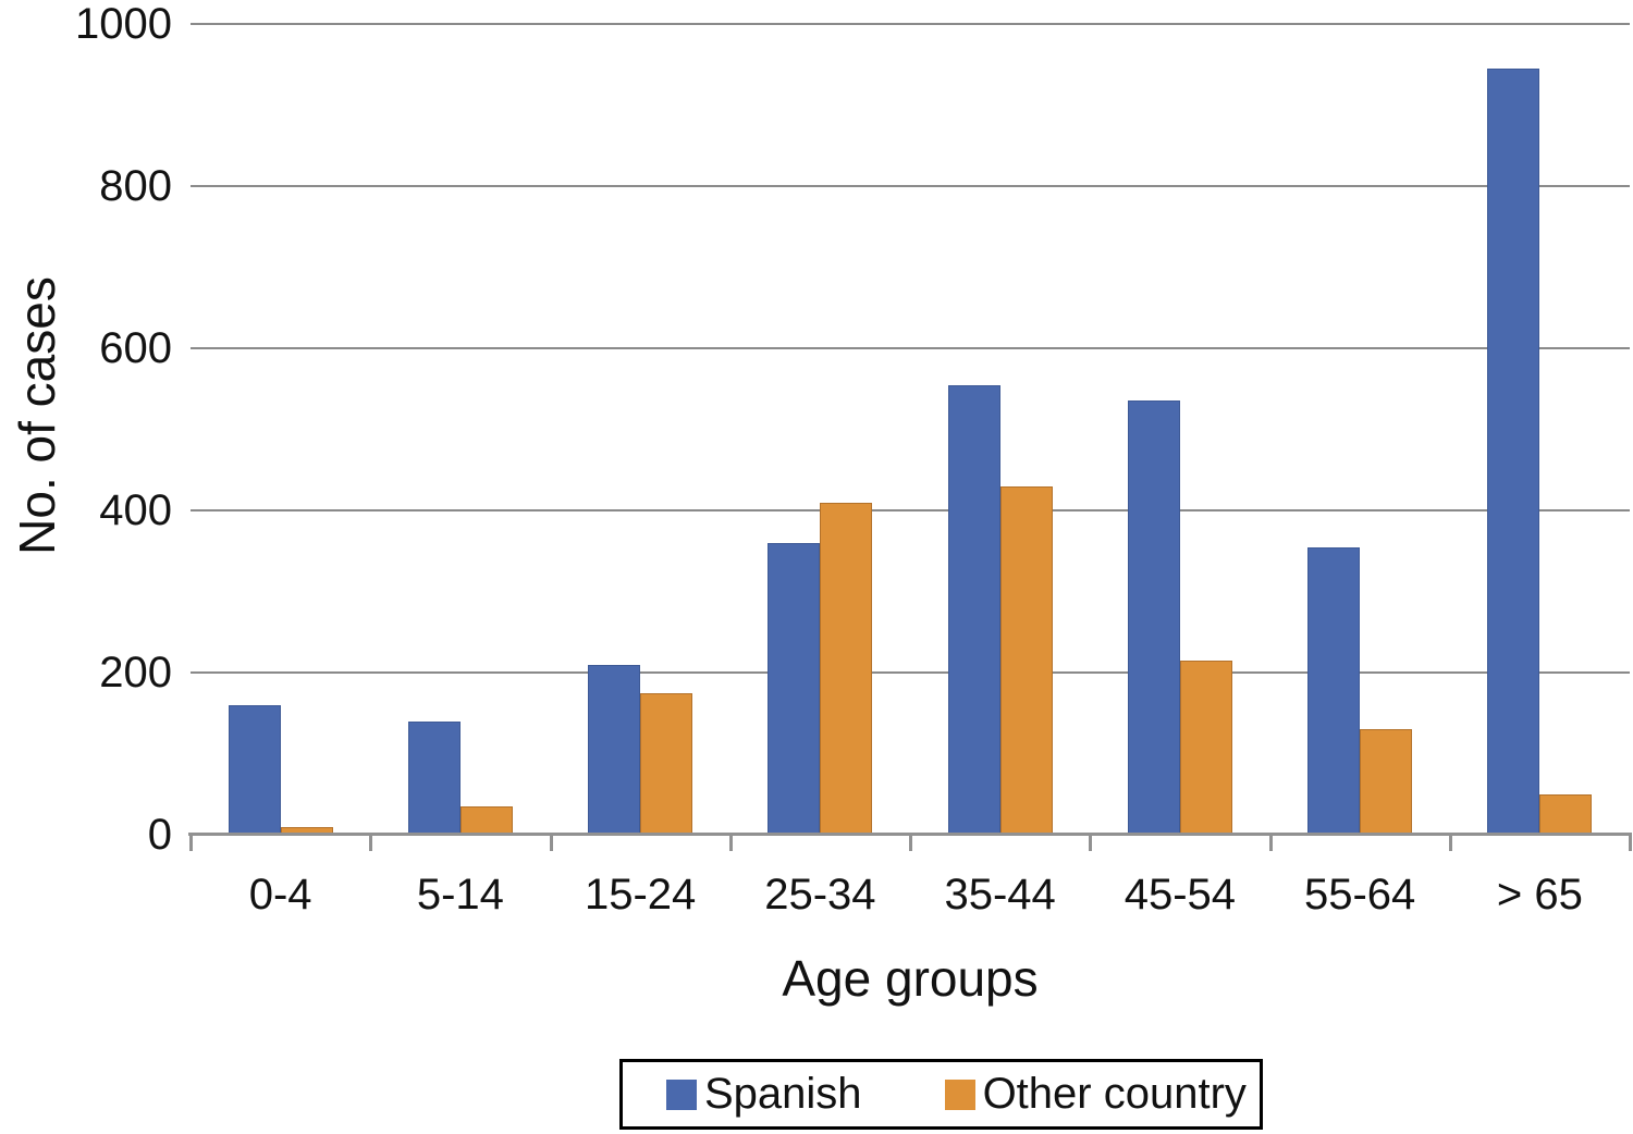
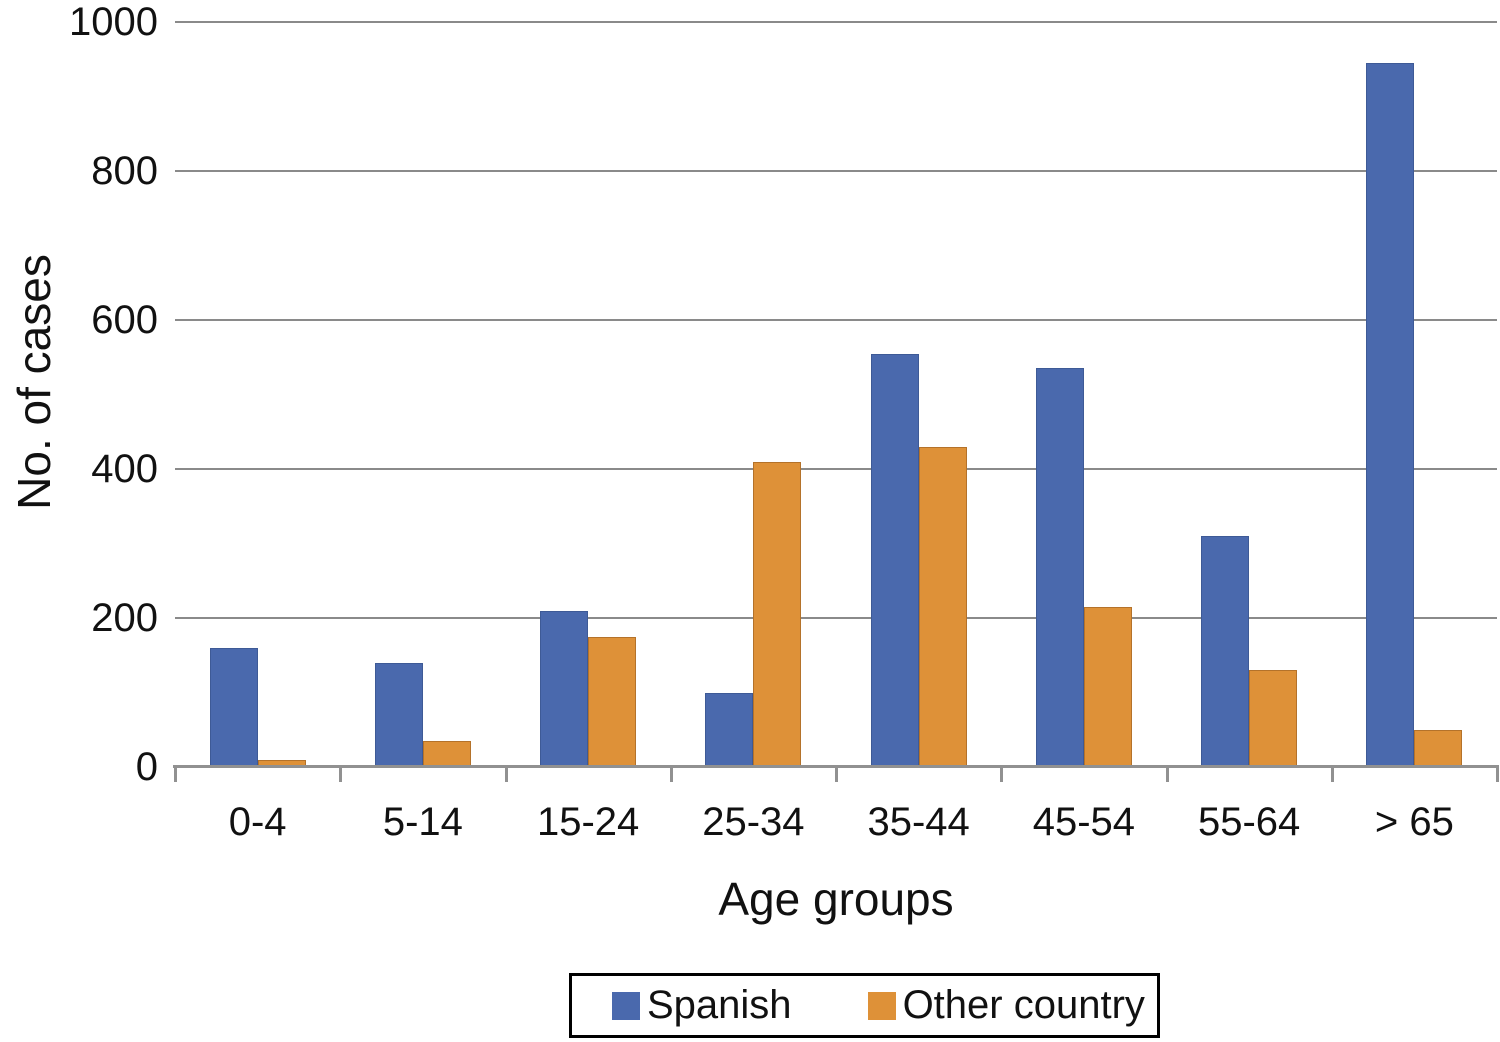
Spanish/25-34: 360 -> 100
Spanish/55-64: 360 -> 310
